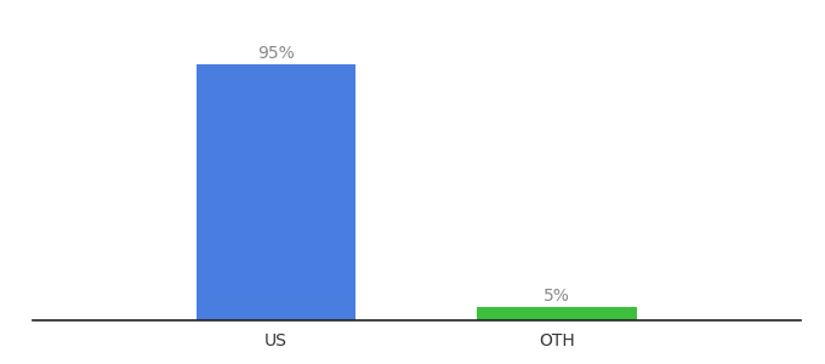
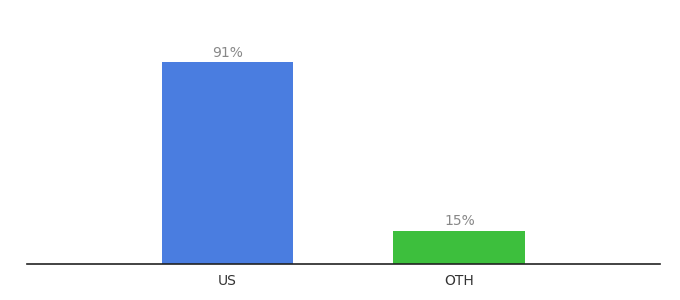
US: 95% -> 91%
OTH: 5% -> 15%
